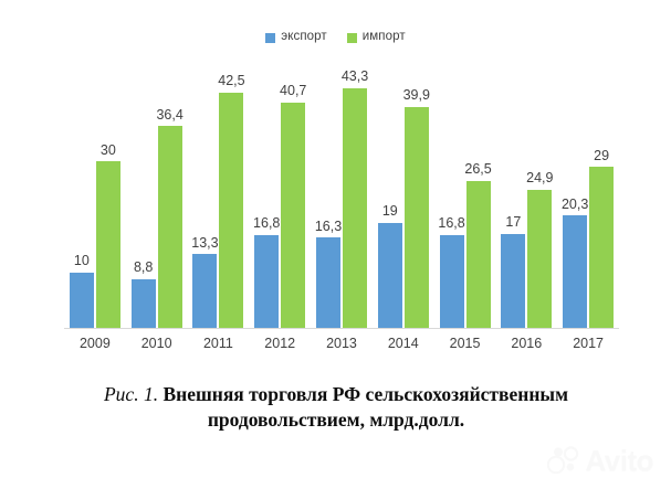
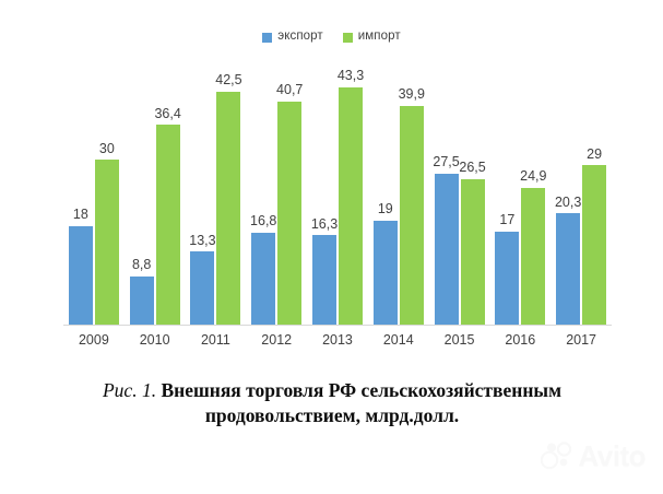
экспорт/2009: 10 -> 18
экспорт/2015: 16,8 -> 27,5
